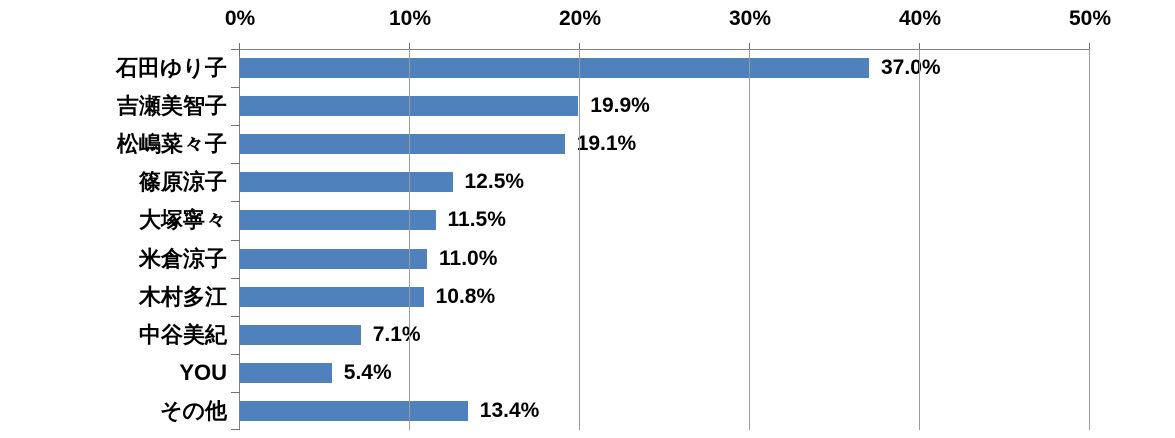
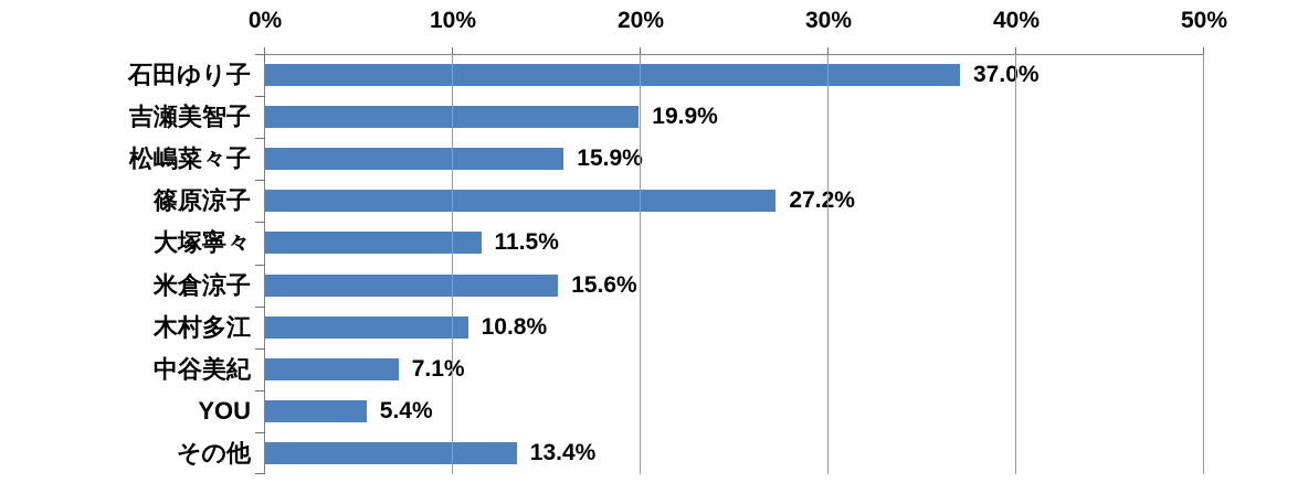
松嶋菜々子: 19.1% -> 15.9%
篠原涼子: 12.5% -> 27.2%
米倉涼子: 11.0% -> 15.6%
